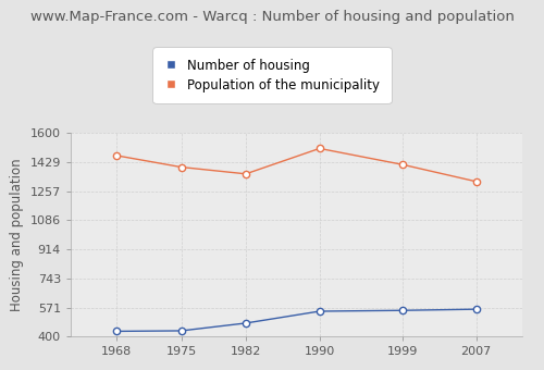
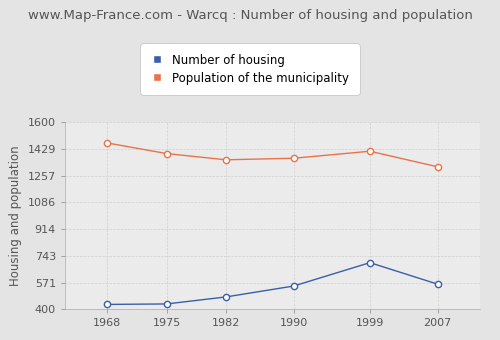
Population of the municipality/1990: 1510 -> 1370
Number of housing/1999: 560 -> 700
